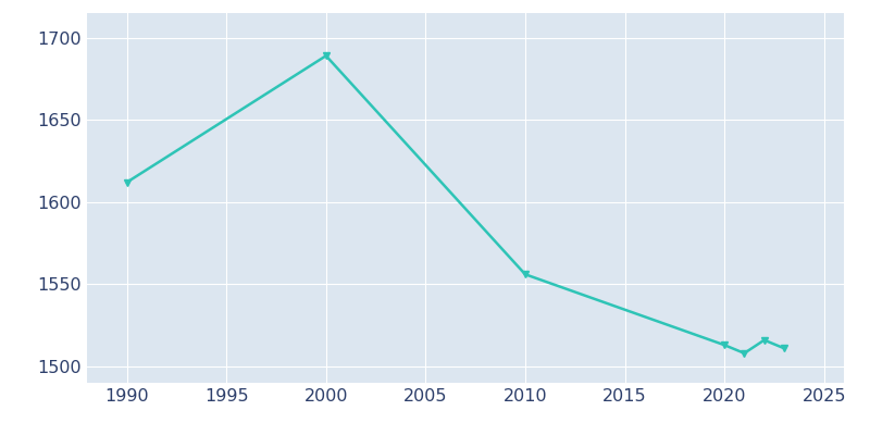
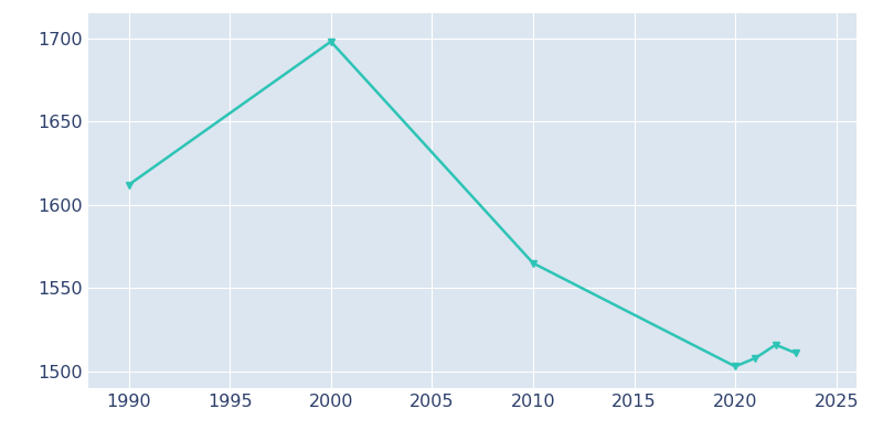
2000: 1689 -> 1698
2010: 1556 -> 1565
2020: 1513 -> 1503
